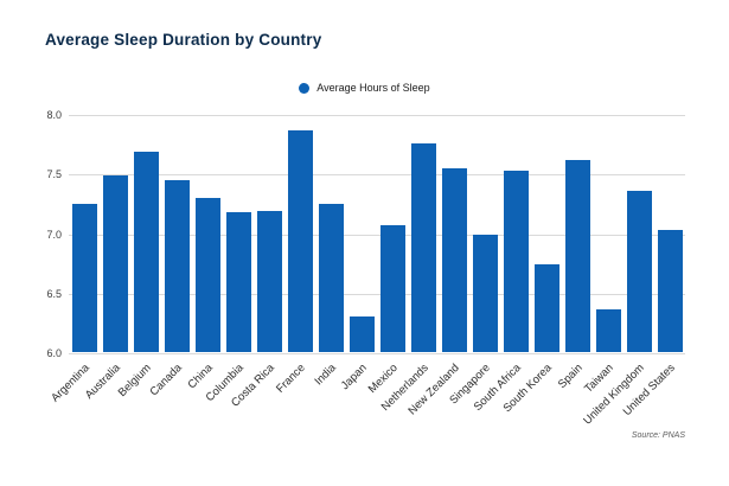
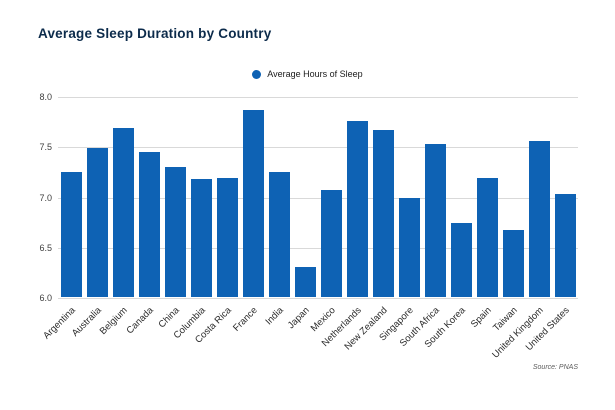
New Zealand: 7.54 -> 7.66
Spain: 7.61 -> 7.18
Taiwan: 6.36 -> 6.67
United Kingdom: 7.35 -> 7.55
